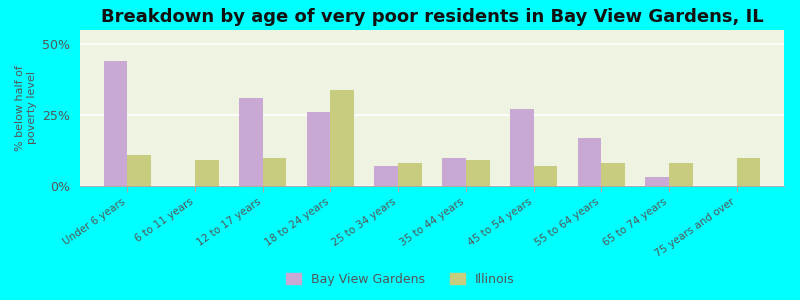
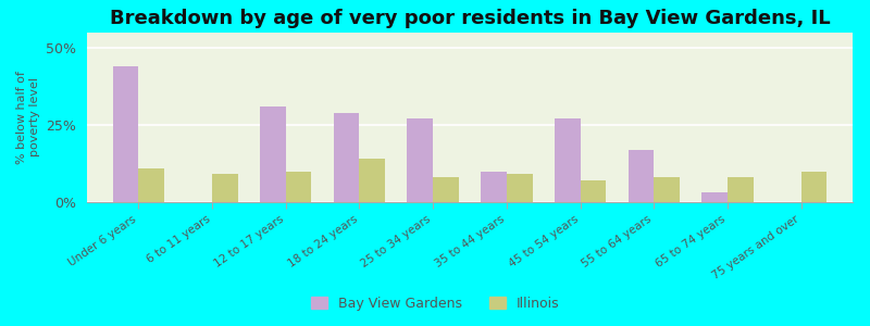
Bay View Gardens/18 to 24 years: 26% -> 29%
Illinois/18 to 24 years: 34% -> 14%
Bay View Gardens/25 to 34 years: 7% -> 27%
